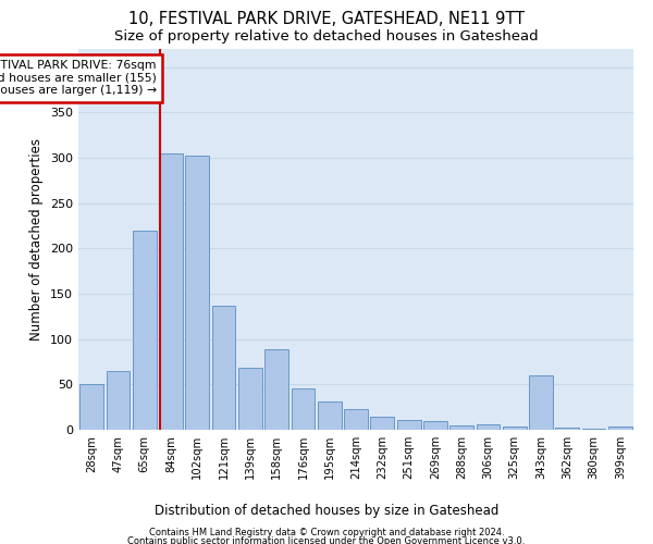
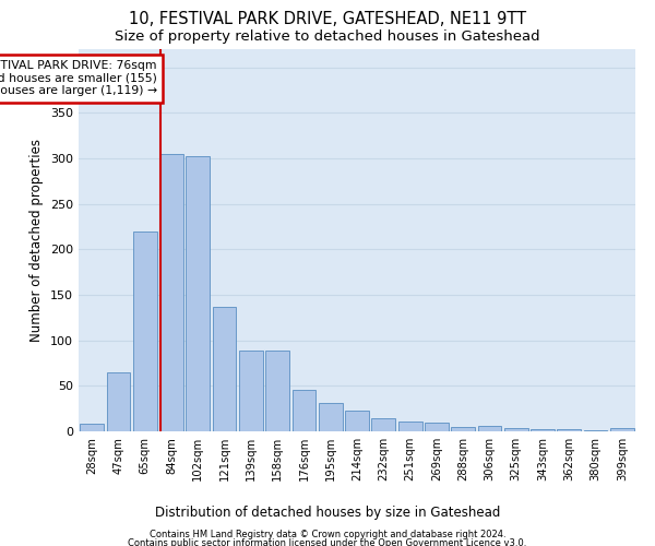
28sqm: 50 -> 9
139sqm: 68 -> 89
343sqm: 60 -> 3
